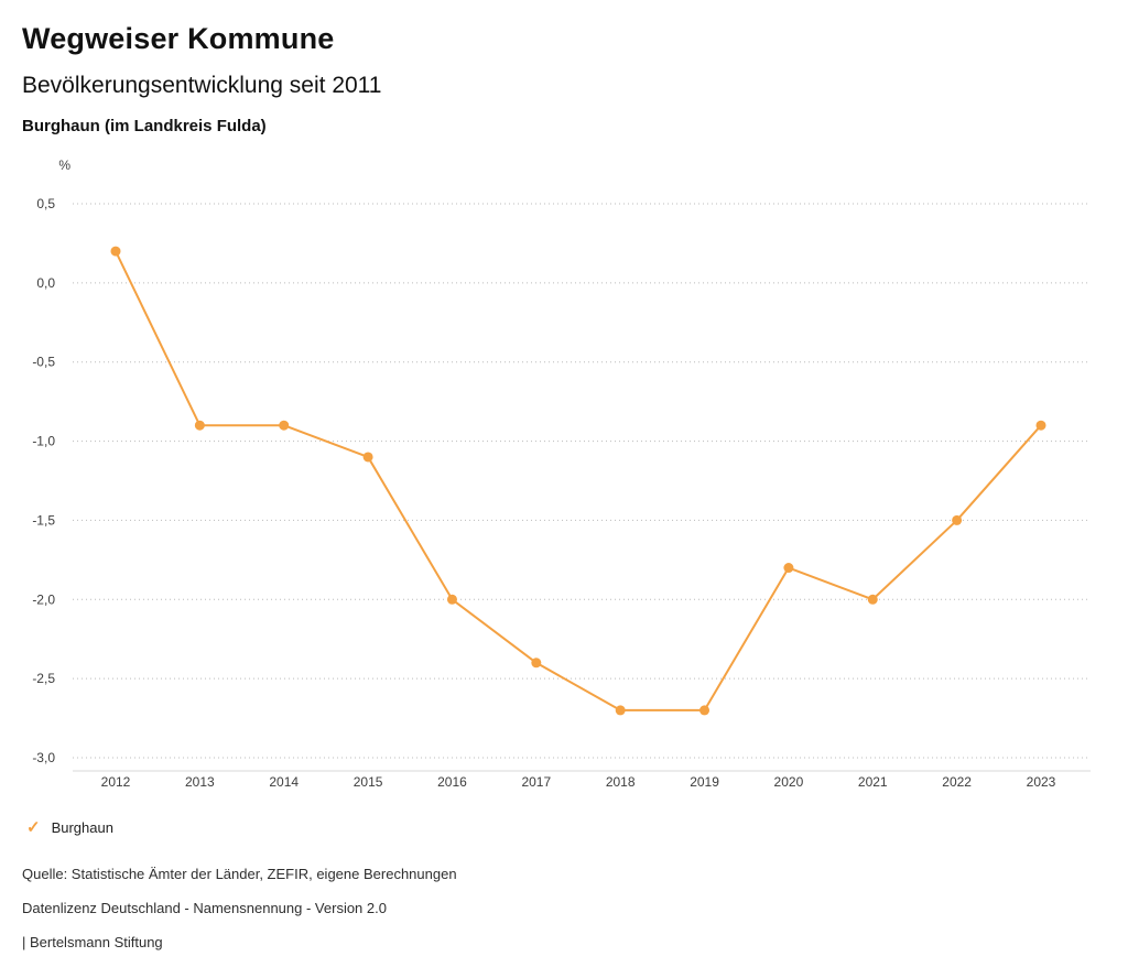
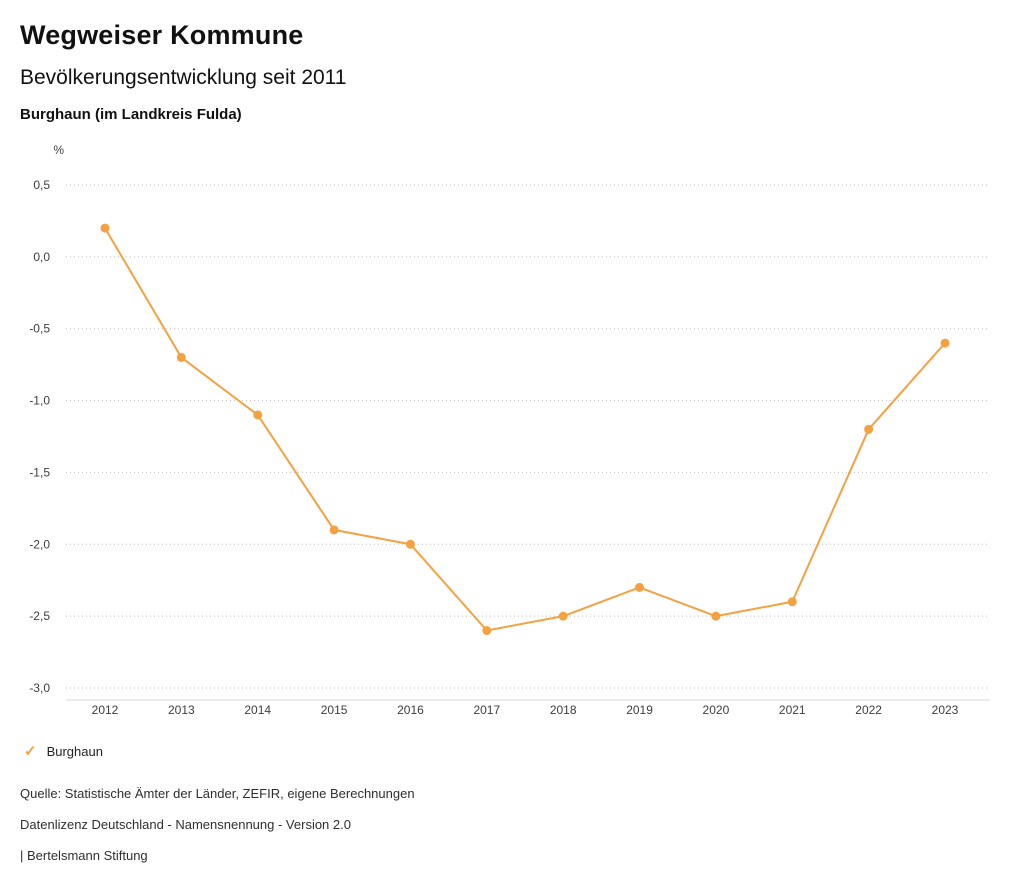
2013: -0,9 -> -0,7
2014: -0,9 -> -1,1
2015: -1,1 -> -1,9
2017: -2,4 -> -2,6
2018: -2,7 -> -2,5
2019: -2,7 -> -2,3
2020: -1,8 -> -2,5
2021: -2,0 -> -2,4
2022: -1,5 -> -1,2
2023: -0,9 -> -0,6
